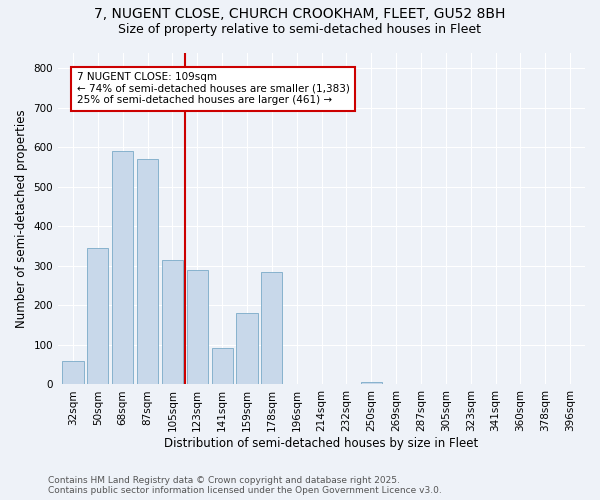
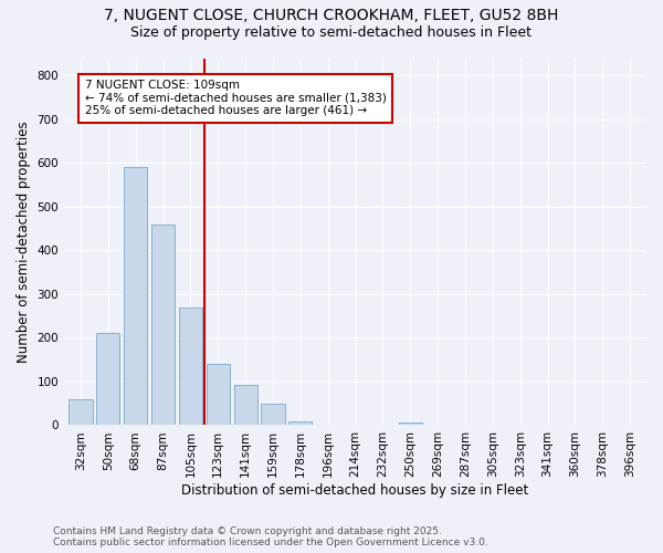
50sqm: 345 -> 210
87sqm: 570 -> 460
105sqm: 315 -> 270
123sqm: 290 -> 140
159sqm: 180 -> 48
178sqm: 285 -> 8
